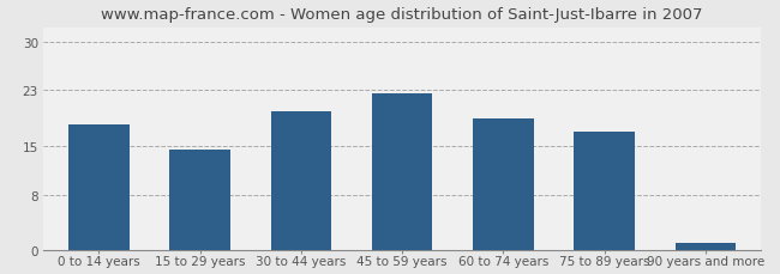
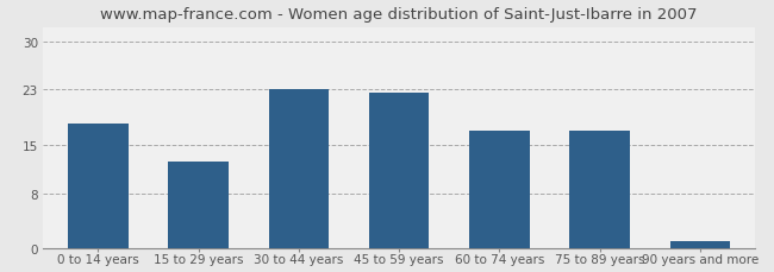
15 to 29 years: 14.5 -> 12.6
30 to 44 years: 20.0 -> 23.0
60 to 74 years: 19.0 -> 17.0
